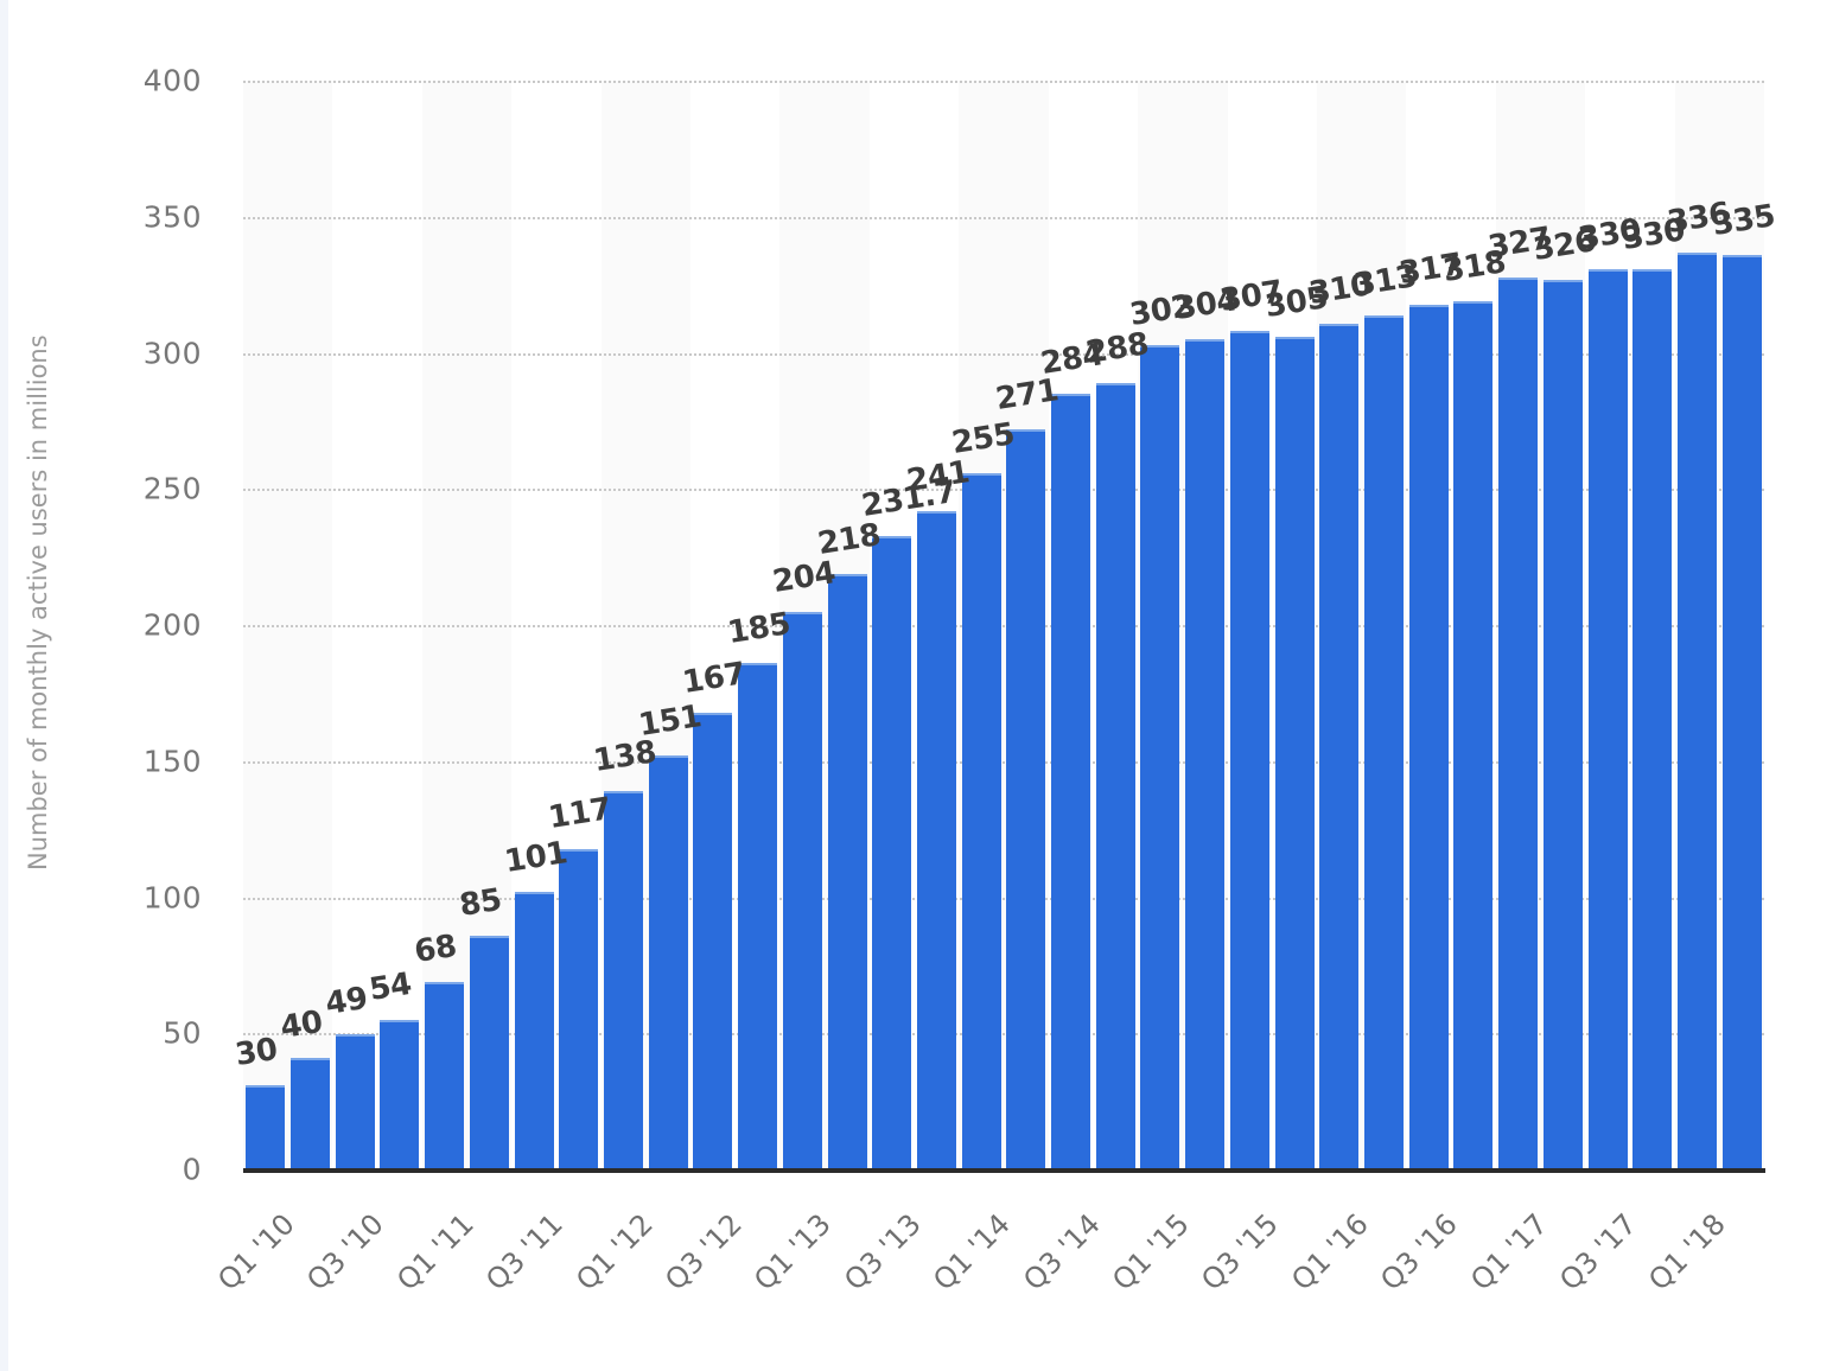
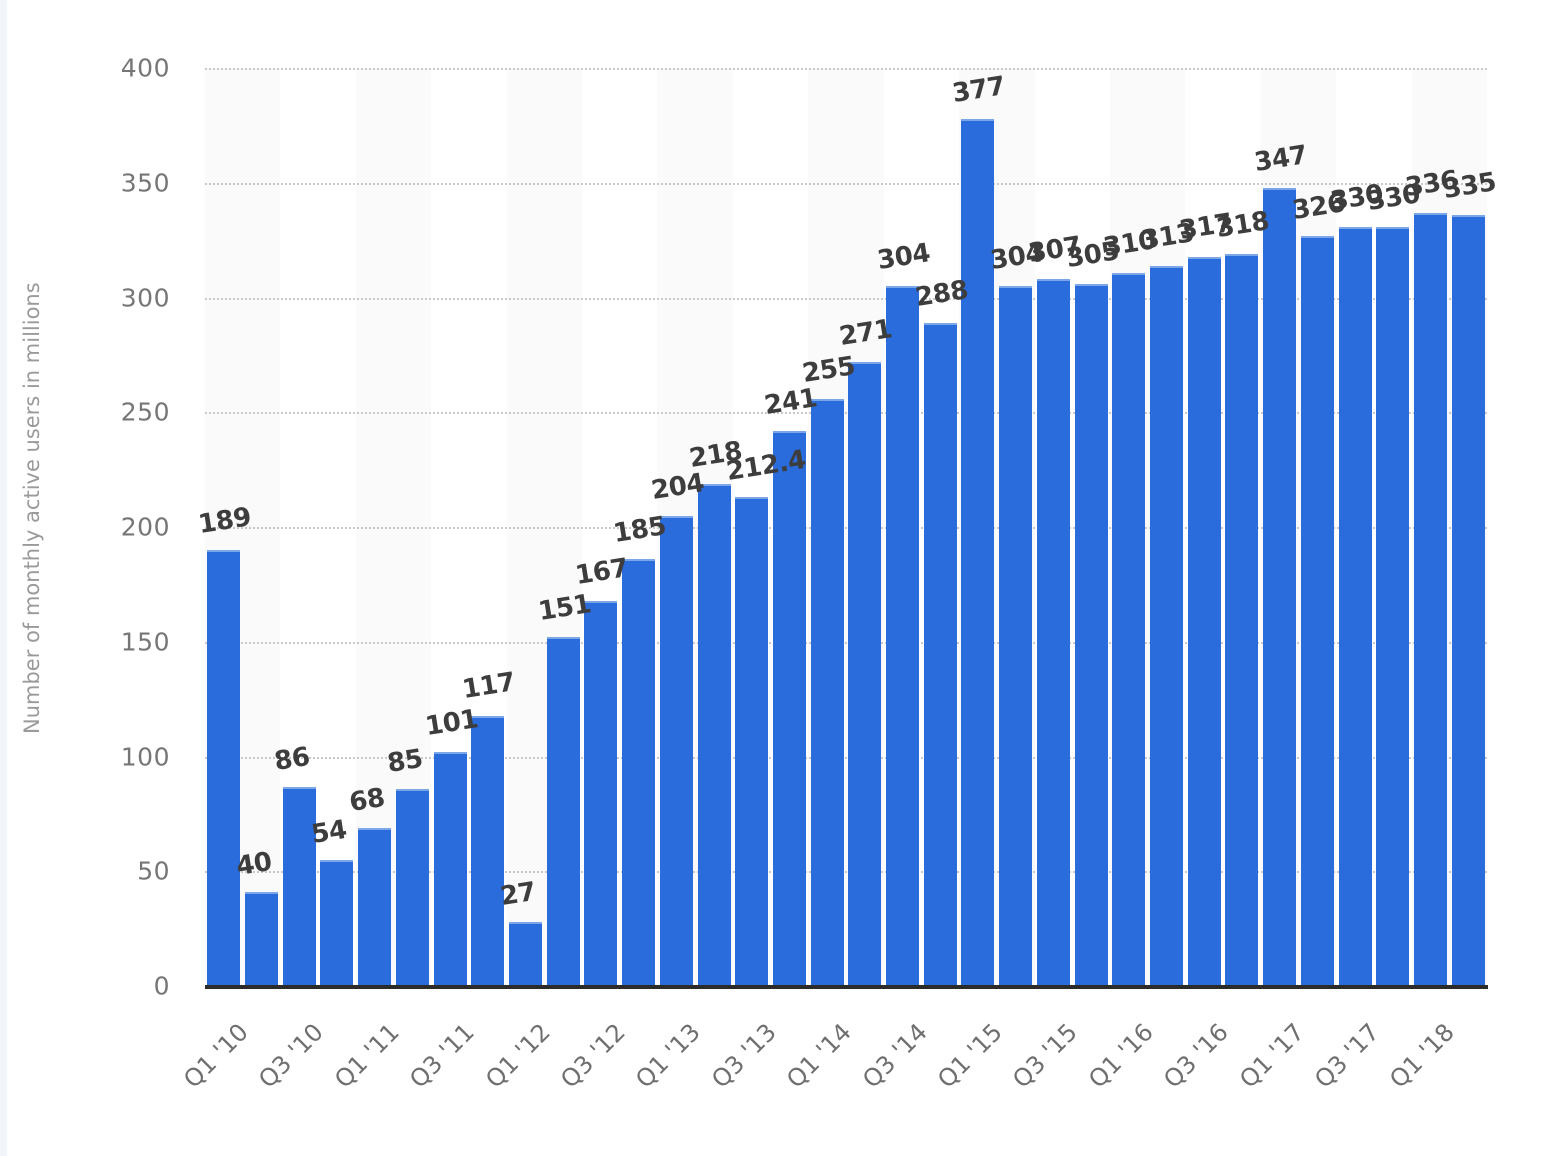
Q1 '10: 30 -> 189
Q3 '10: 49 -> 86
Q1 '12: 138 -> 27
Q3 '13: 231.7 -> 212.4
Q3 '14: 284 -> 304
Q1 '15: 302 -> 377
Q1 '17: 327 -> 347
